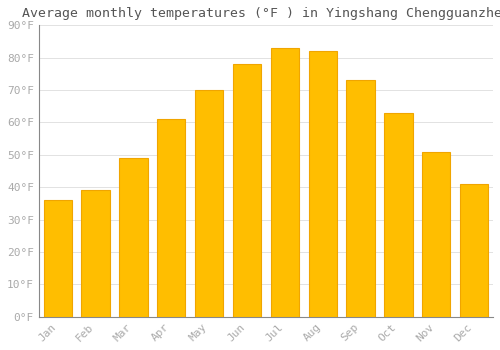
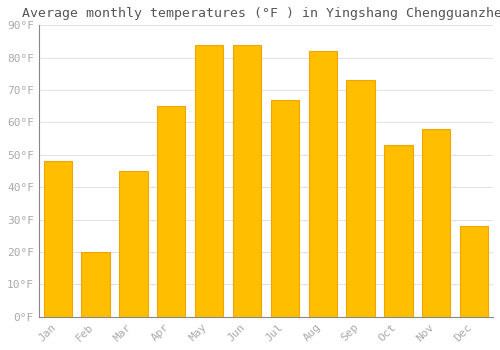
Jan: 36°F -> 48°F
Feb: 39°F -> 20°F
Mar: 49°F -> 45°F
Apr: 61°F -> 65°F
May: 70°F -> 84°F
Jun: 78°F -> 84°F
Jul: 83°F -> 67°F
Oct: 63°F -> 53°F
Nov: 51°F -> 58°F
Dec: 41°F -> 28°F
